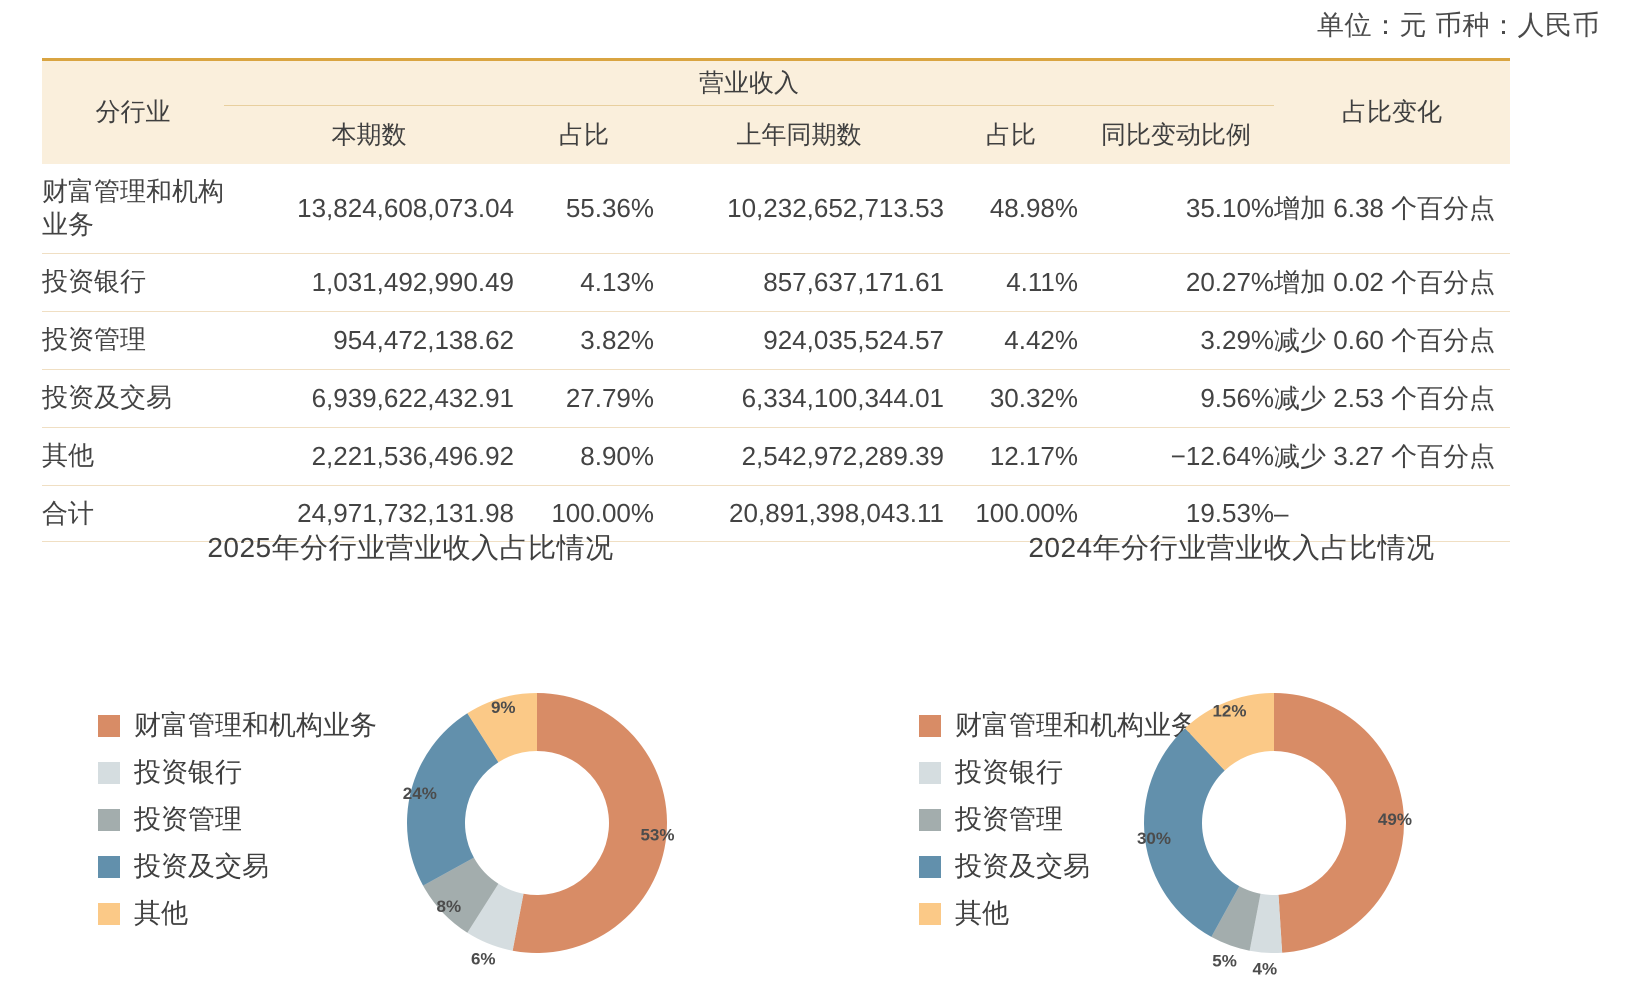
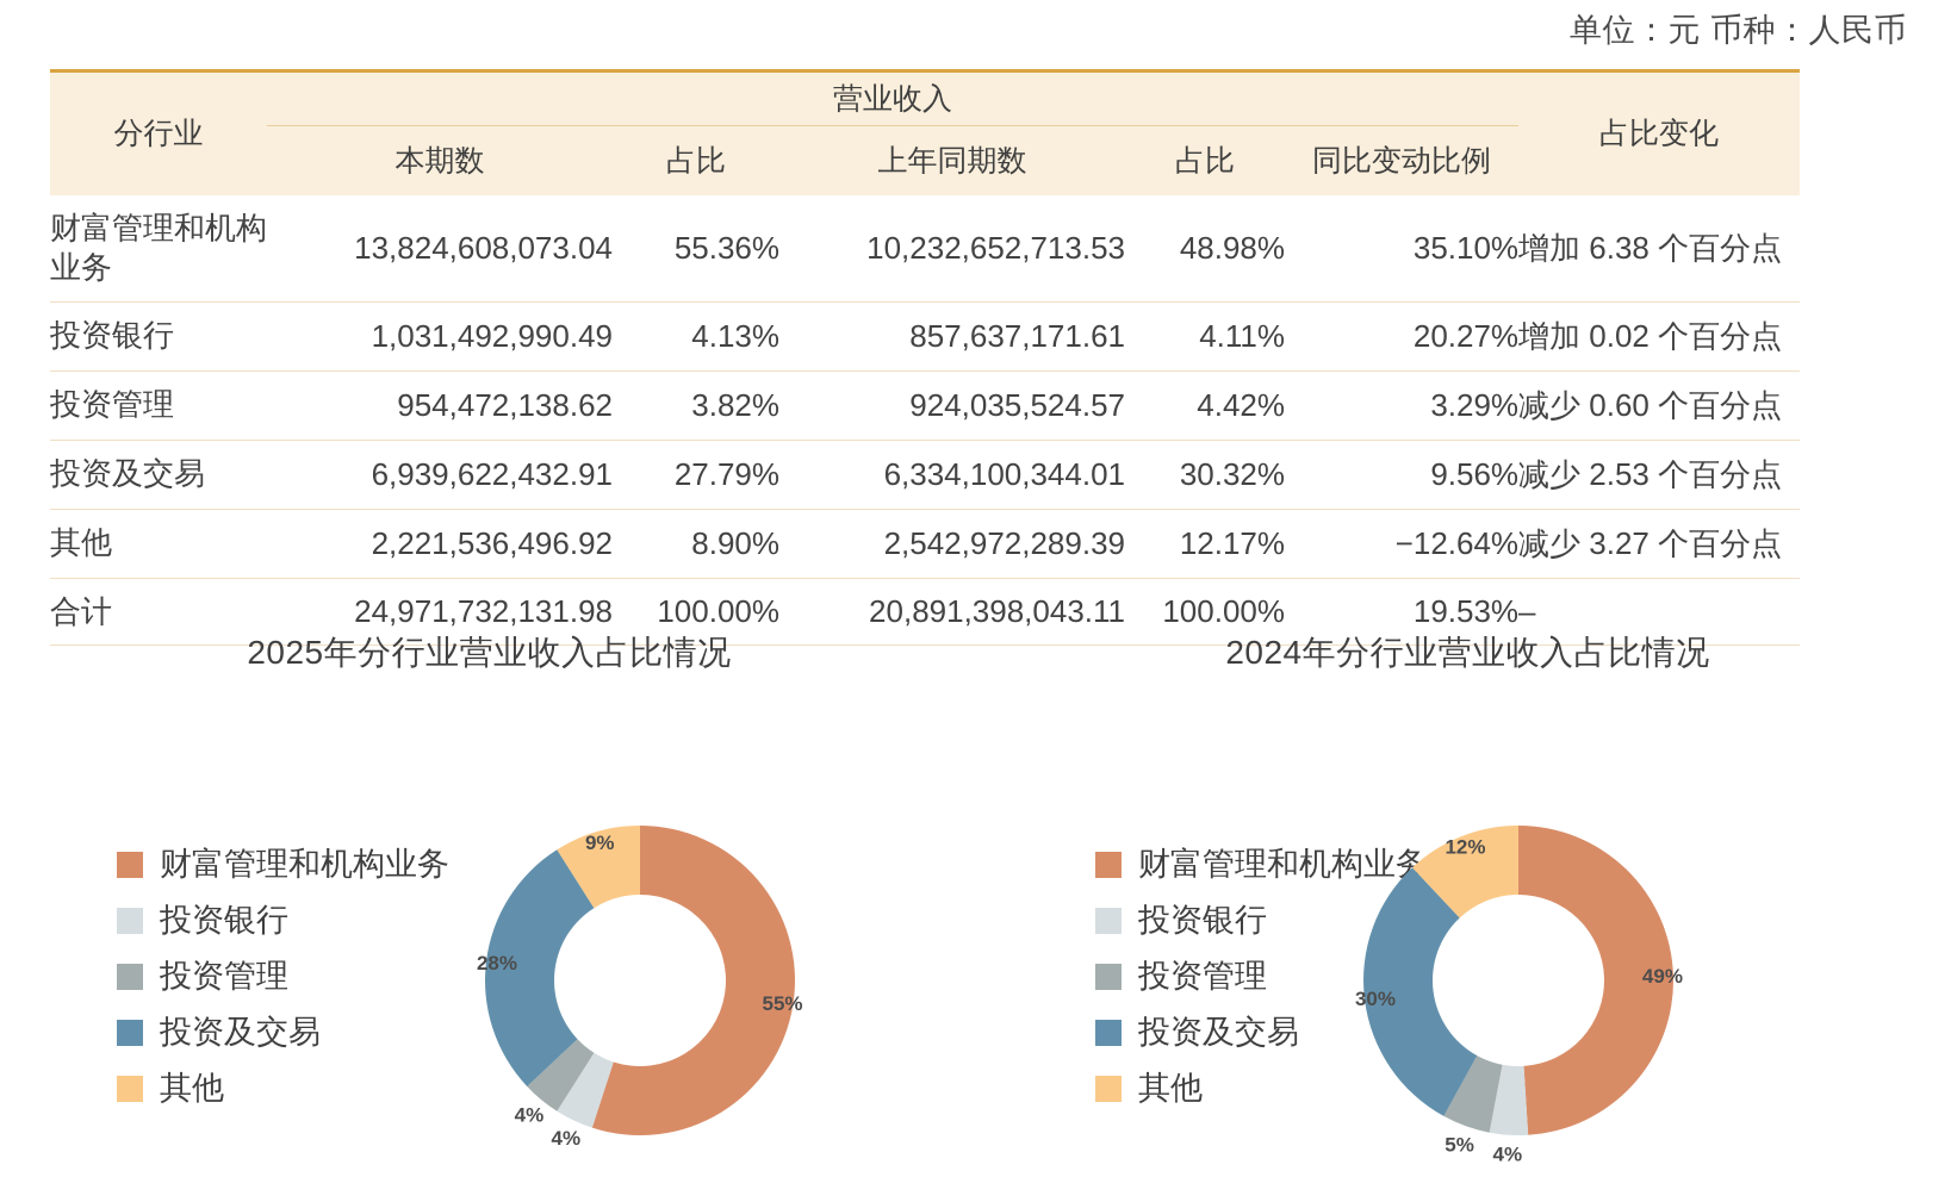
2025年分行业营业收入占比情况/财富管理和机构业务: 53% -> 55%
2025年分行业营业收入占比情况/投资银行: 6% -> 4%
2025年分行业营业收入占比情况/投资管理: 8% -> 4%
2025年分行业营业收入占比情况/投资及交易: 24% -> 28%
